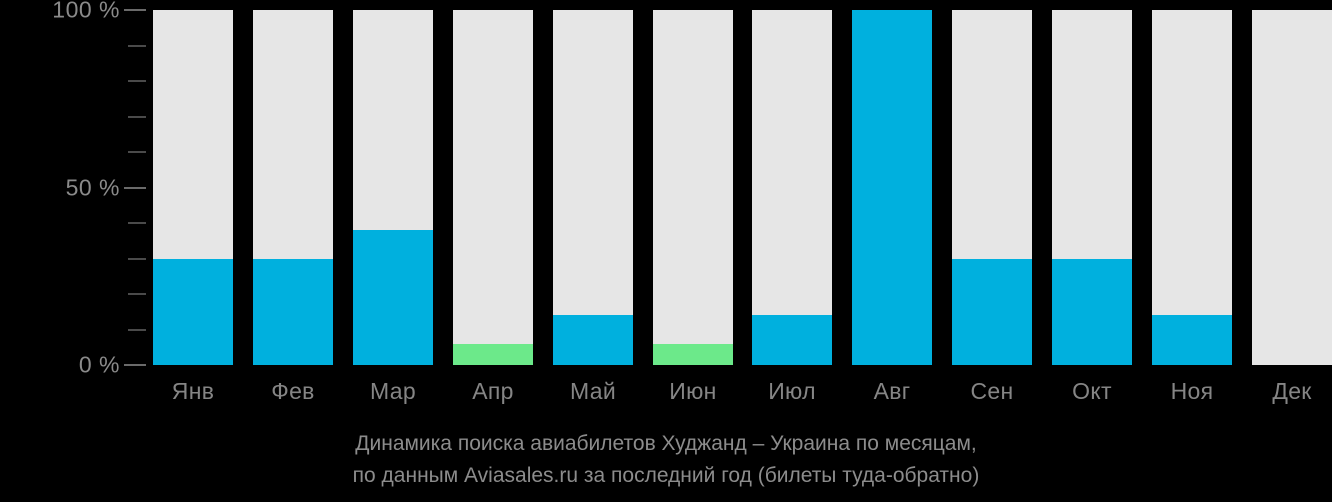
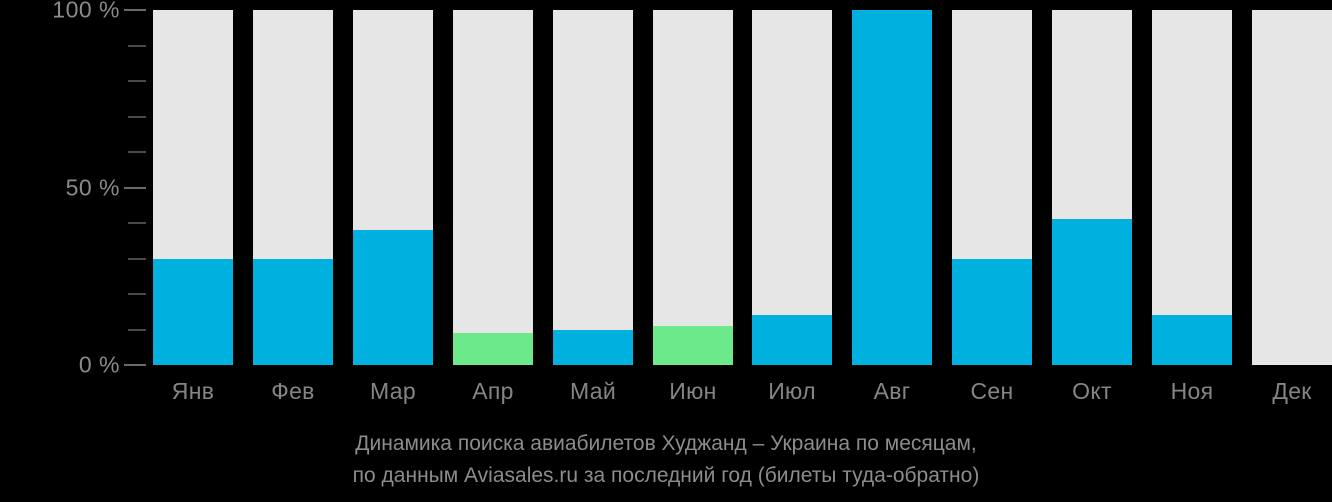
Апр: 6% -> 9%
Май: 14% -> 10%
Июн: 6% -> 11%
Окт: 30% -> 41%
